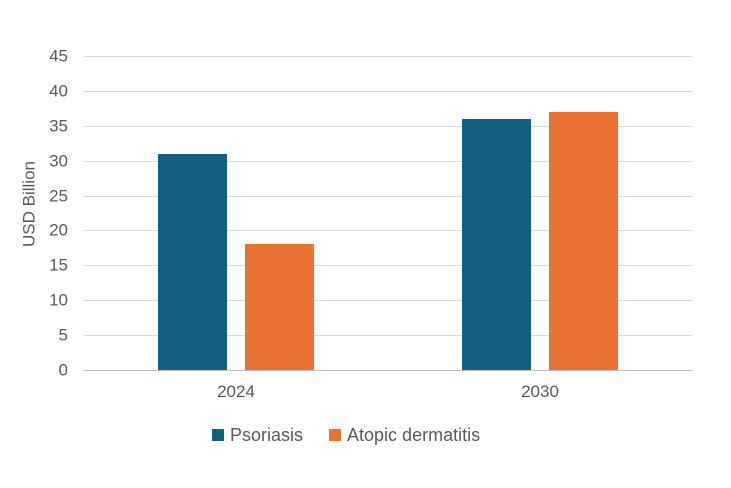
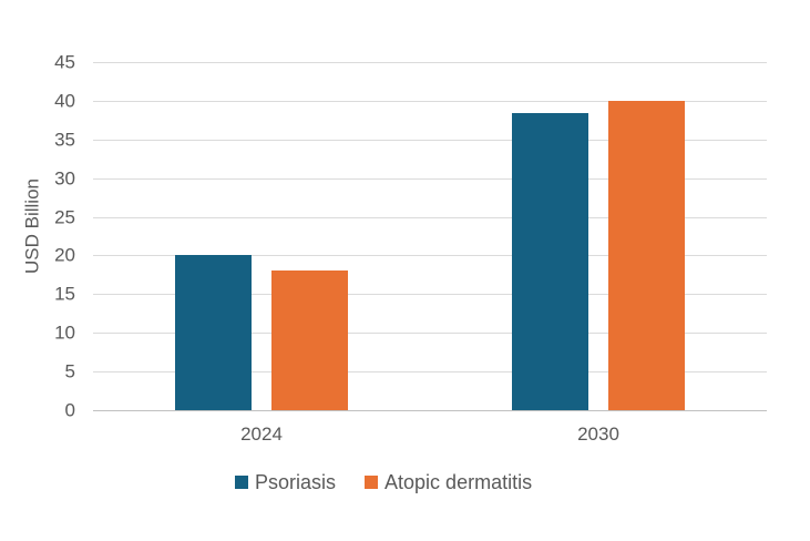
Psoriasis/2024: 31 -> 20
Psoriasis/2030: 36 -> 38
Atopic dermatitis/2030: 37 -> 40
